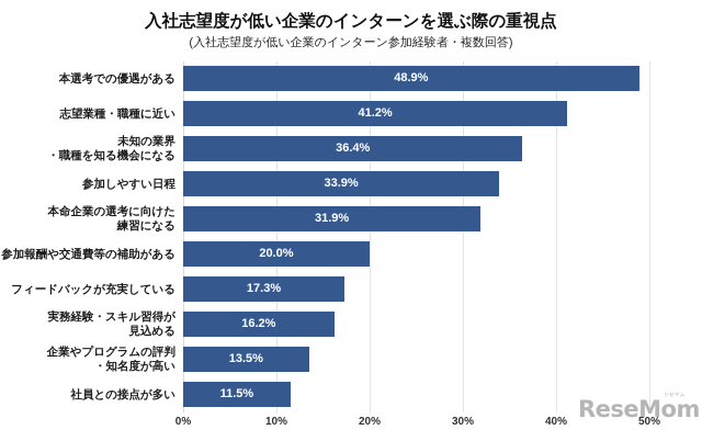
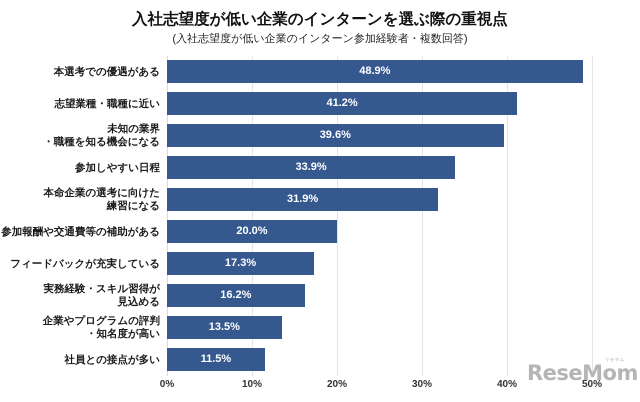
未知の業界 ・職種を知る機会になる: 36.4% -> 39.6%
